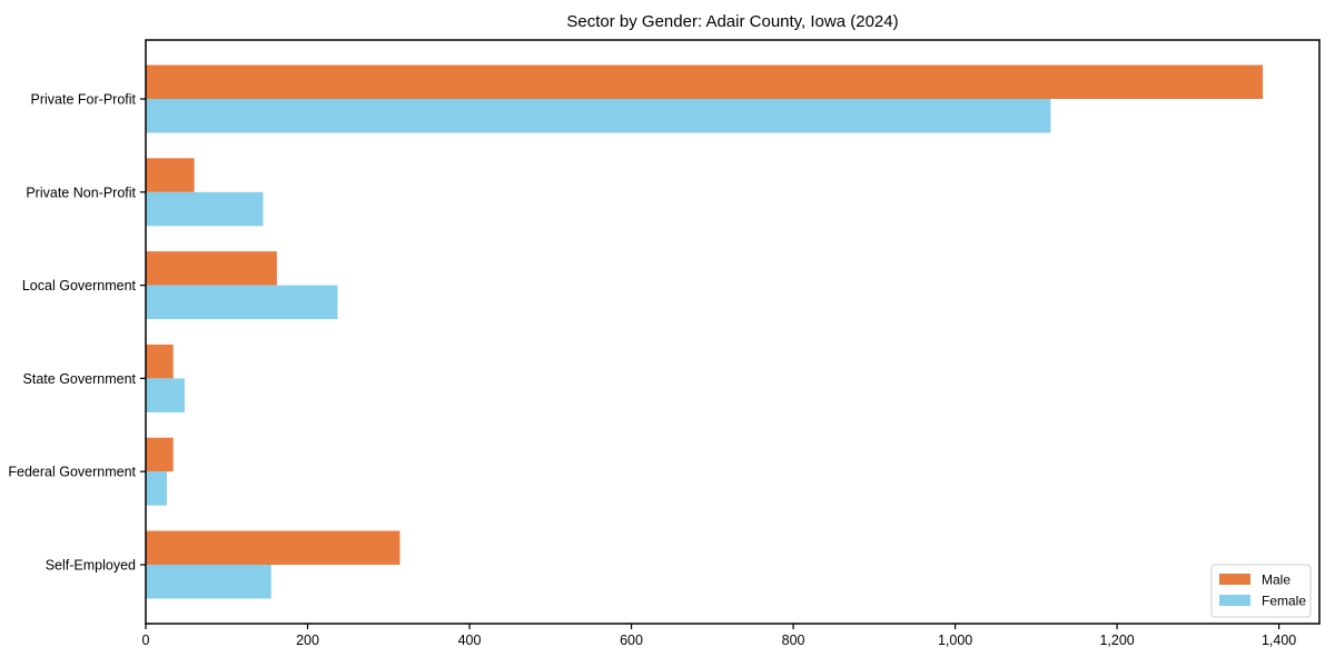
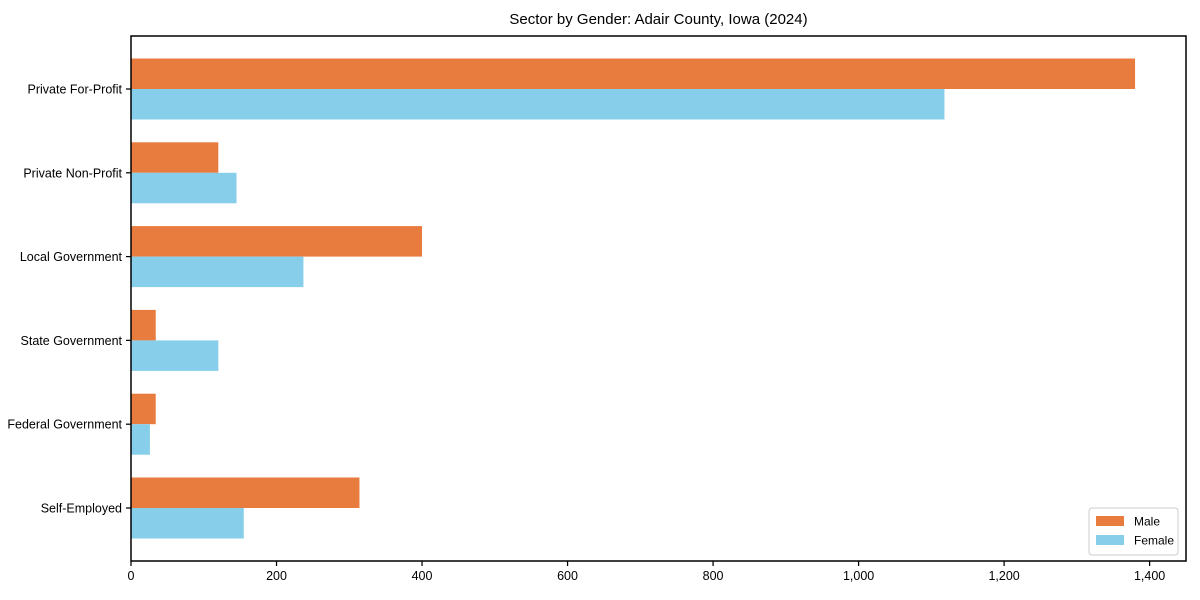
Male/Private Non-Profit: 60 -> 120
Male/Local Government: 160 -> 400
Female/State Government: 50 -> 120
